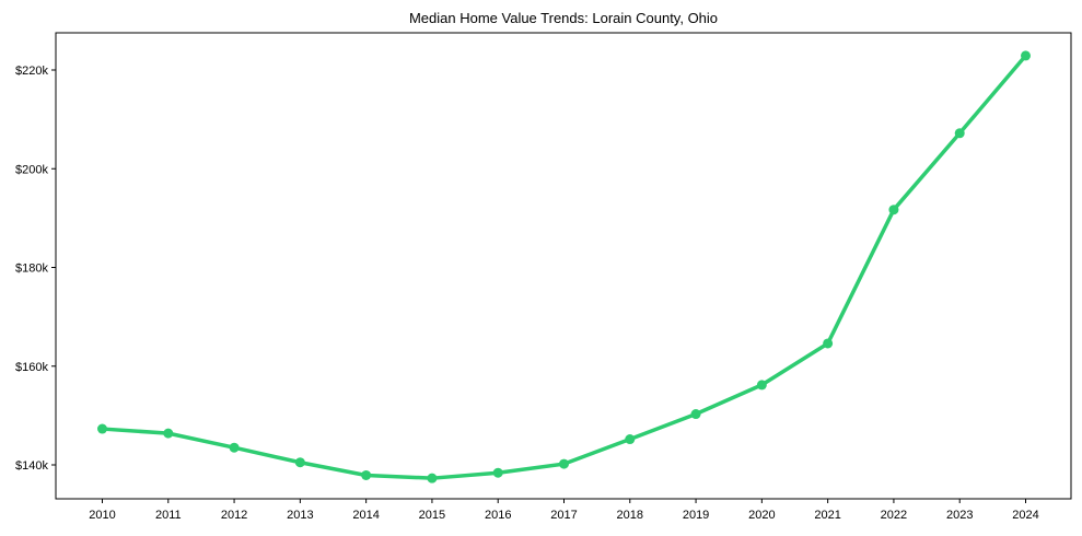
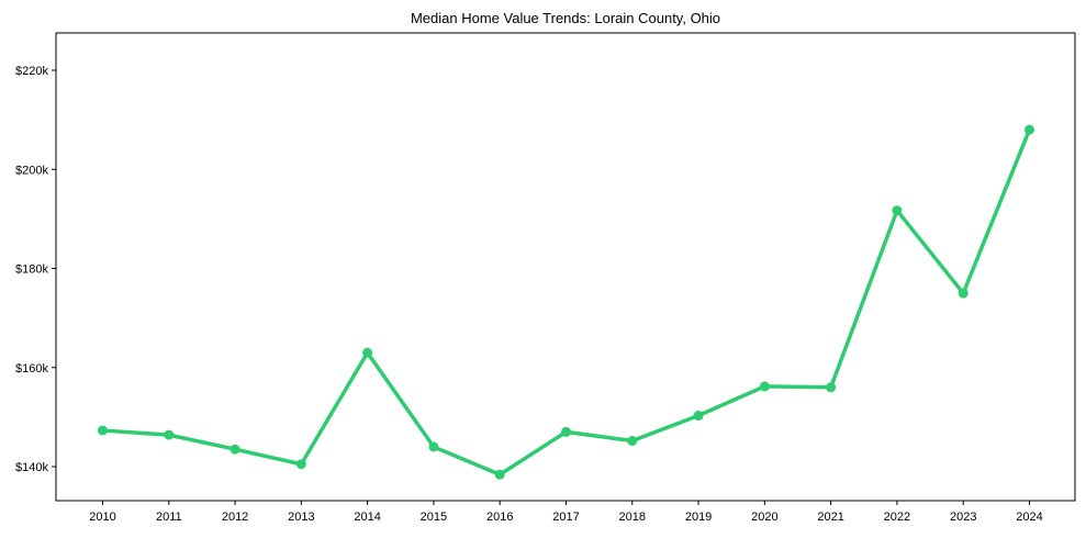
2014: $138k -> $163k
2015: $137k -> $144k
2017: $140k -> $147k
2021: $165k -> $156k
2023: $207k -> $175k
2024: $223k -> $208k
